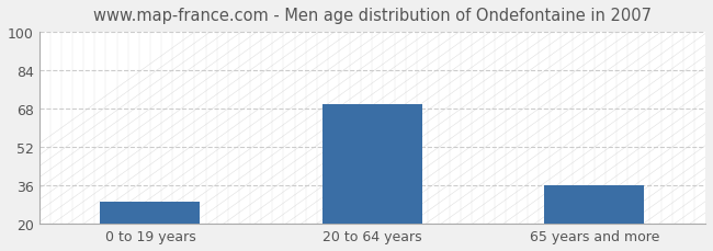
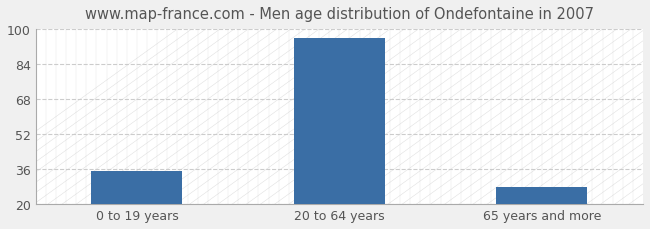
0 to 19 years: 29 -> 35
20 to 64 years: 70 -> 96
65 years and more: 36 -> 28
